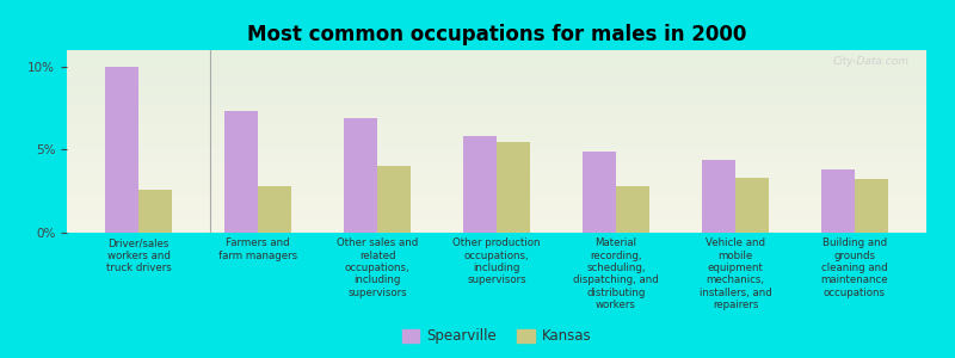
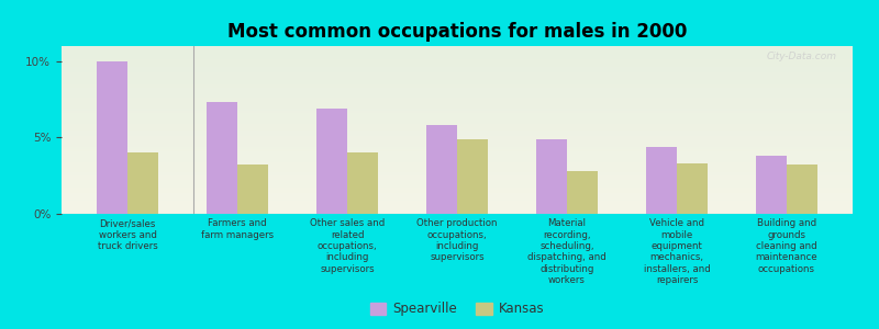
Kansas/Driver/sales workers and truck drivers: 2.6% -> 4.0%
Kansas/Farmers and farm managers: 2.8% -> 3.2%
Kansas/Other production occupations, including supervisors: 5.5% -> 4.9%
